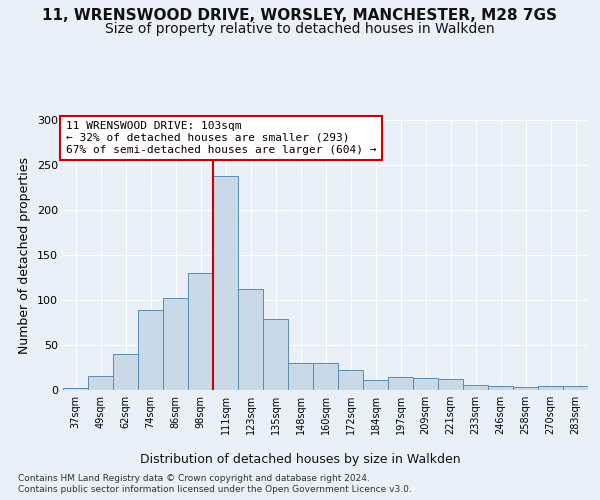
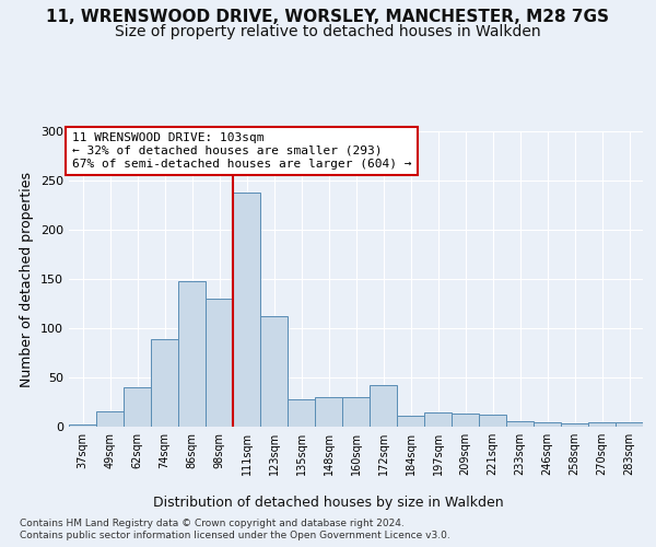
86sqm: 102 -> 148
135sqm: 79 -> 28
172sqm: 22 -> 42
